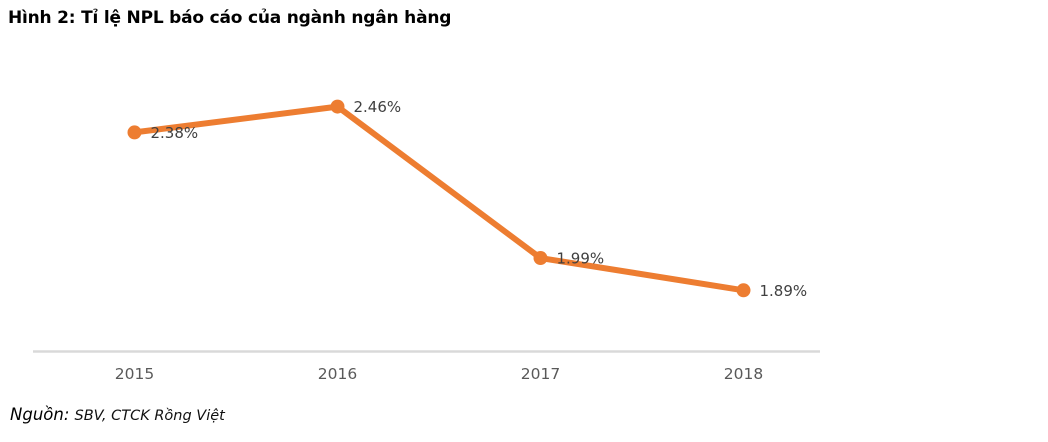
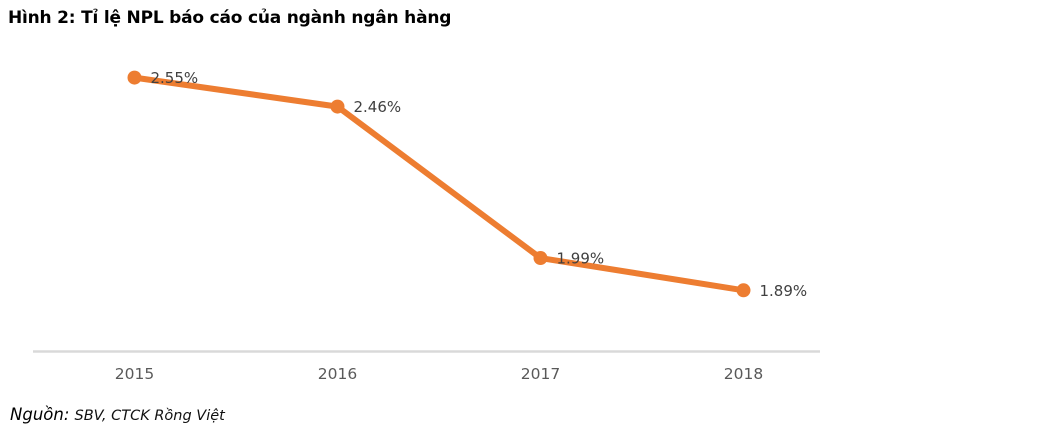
2015: 2.38% -> 2.55%
